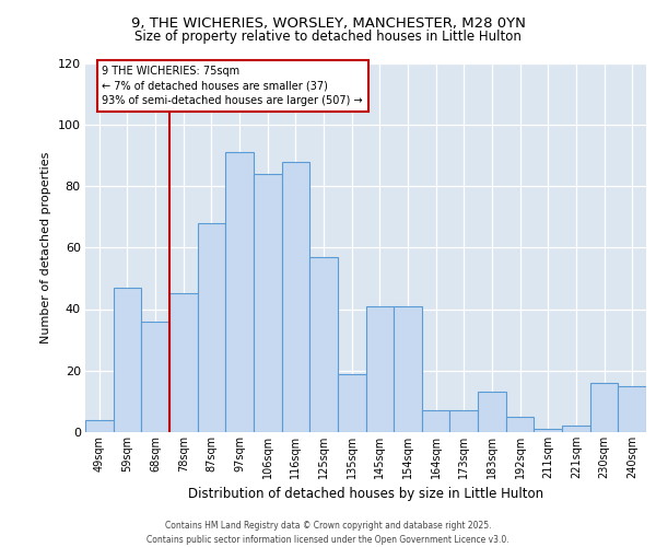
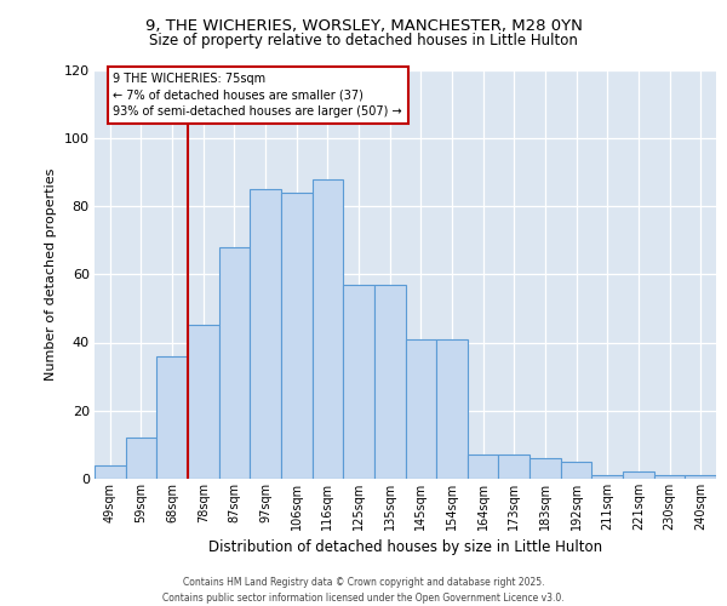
59sqm: 47 -> 12
97sqm: 91 -> 85
135sqm: 19 -> 57
183sqm: 13 -> 6
230sqm: 16 -> 1
240sqm: 15 -> 1
